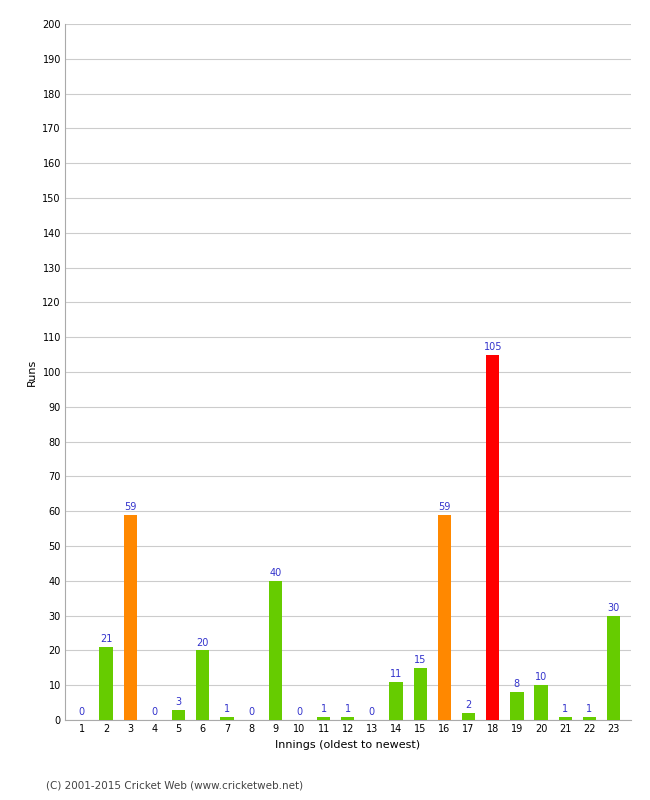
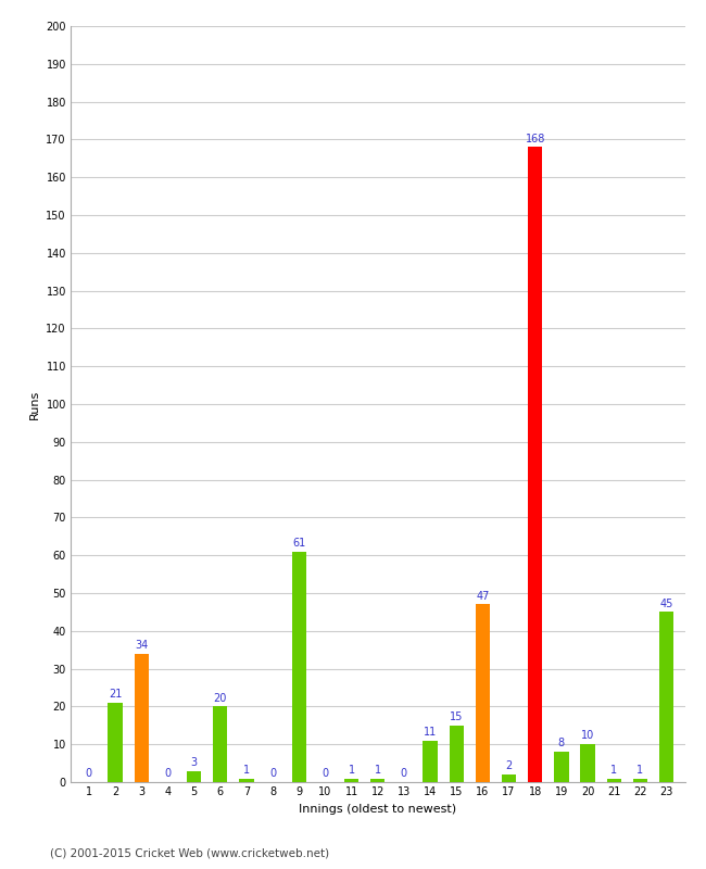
3: 59 -> 34
9: 40 -> 61
16: 59 -> 47
18: 105 -> 168
23: 30 -> 45
